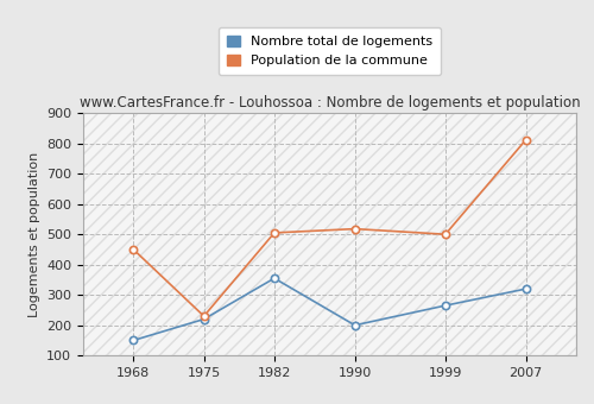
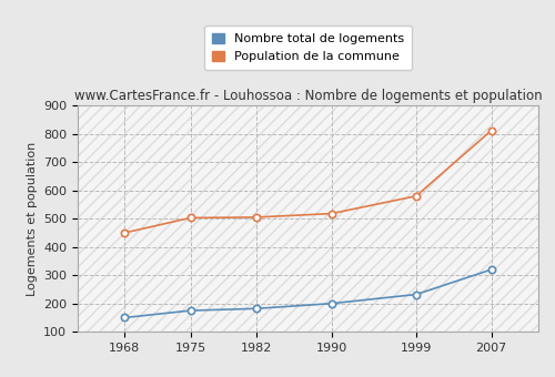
Nombre total de logements/1975: 220 -> 175
Population de la commune/1975: 230 -> 503
Nombre total de logements/1982: 355 -> 182
Nombre total de logements/1999: 265 -> 232
Population de la commune/1999: 500 -> 580
